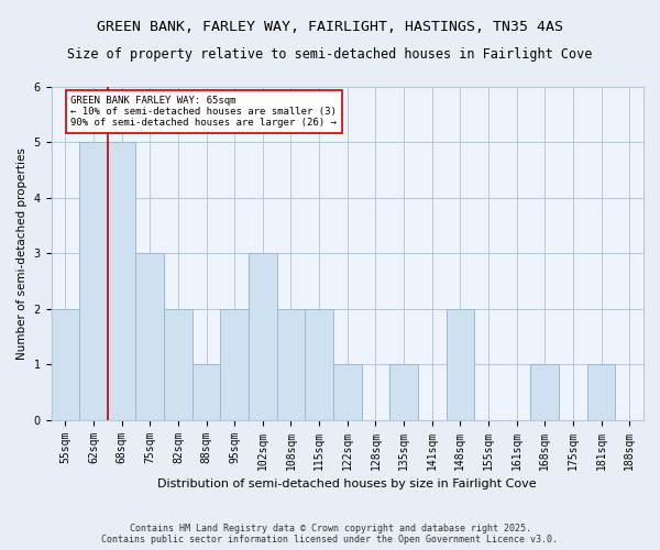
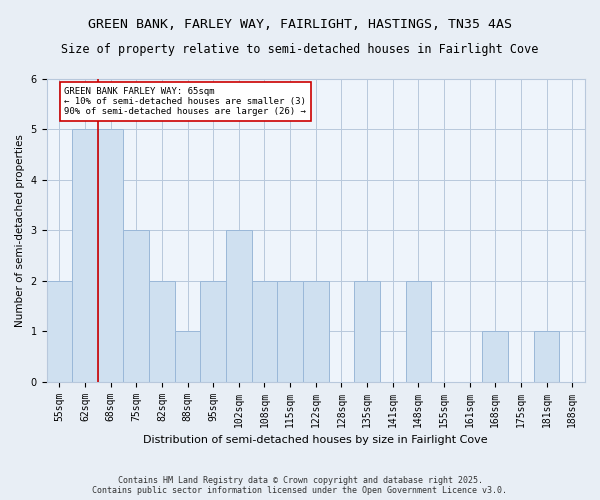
122sqm: 1 -> 2
135sqm: 1 -> 2
